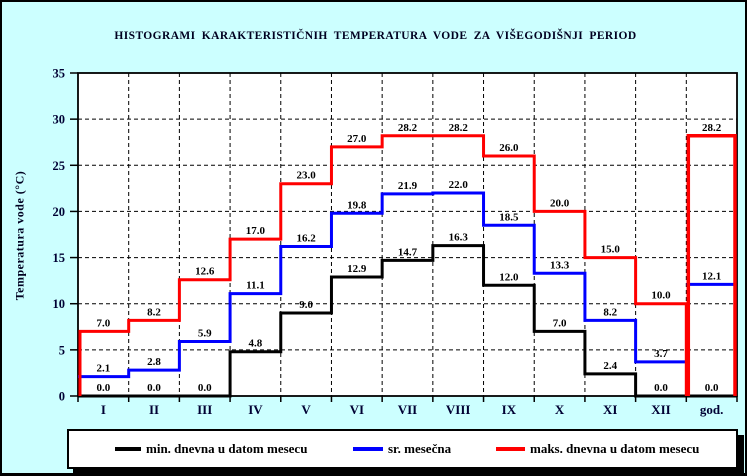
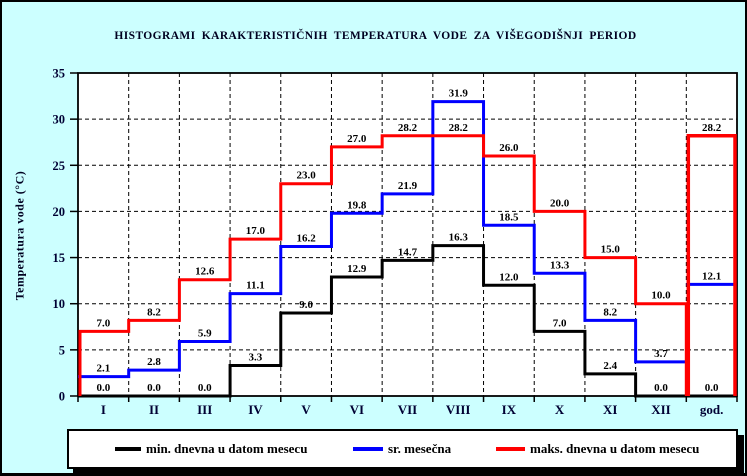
min. dnevna u datom mesecu/IV: 4.8 -> 3.3
sr. mesečna/VIII: 22.0 -> 31.9
